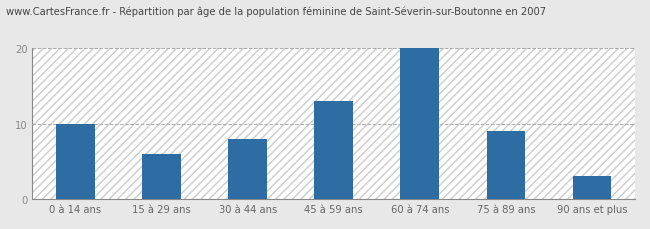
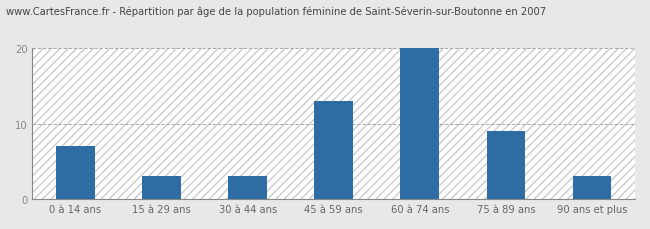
0 à 14 ans: 10 -> 7
15 à 29 ans: 6 -> 3
30 à 44 ans: 8 -> 3
